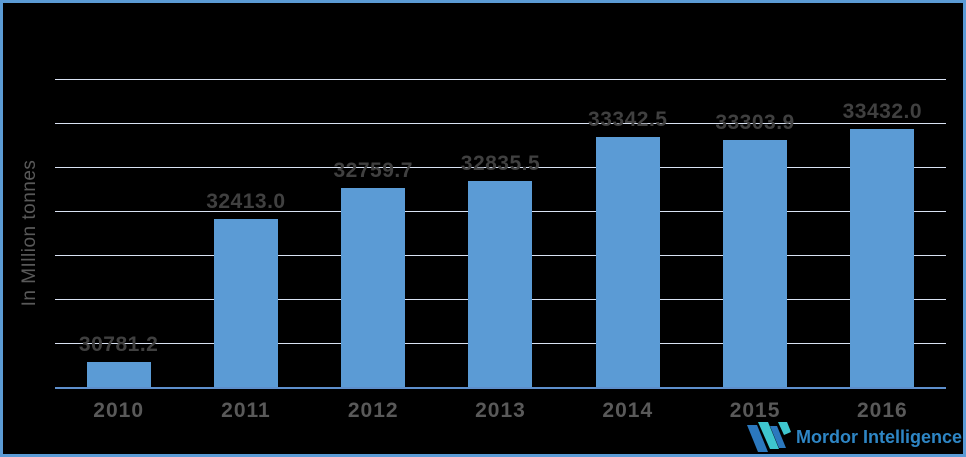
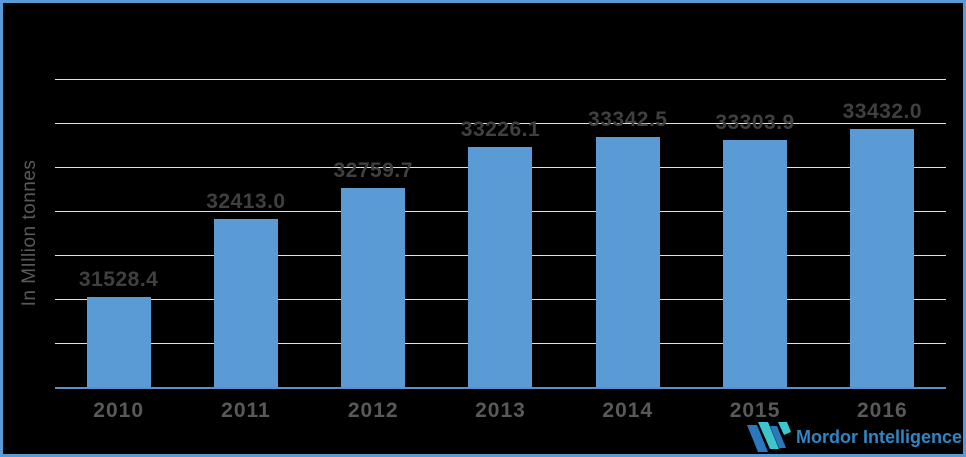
2010: 30781.2 -> 31528.4
2013: 32835.5 -> 33226.1
